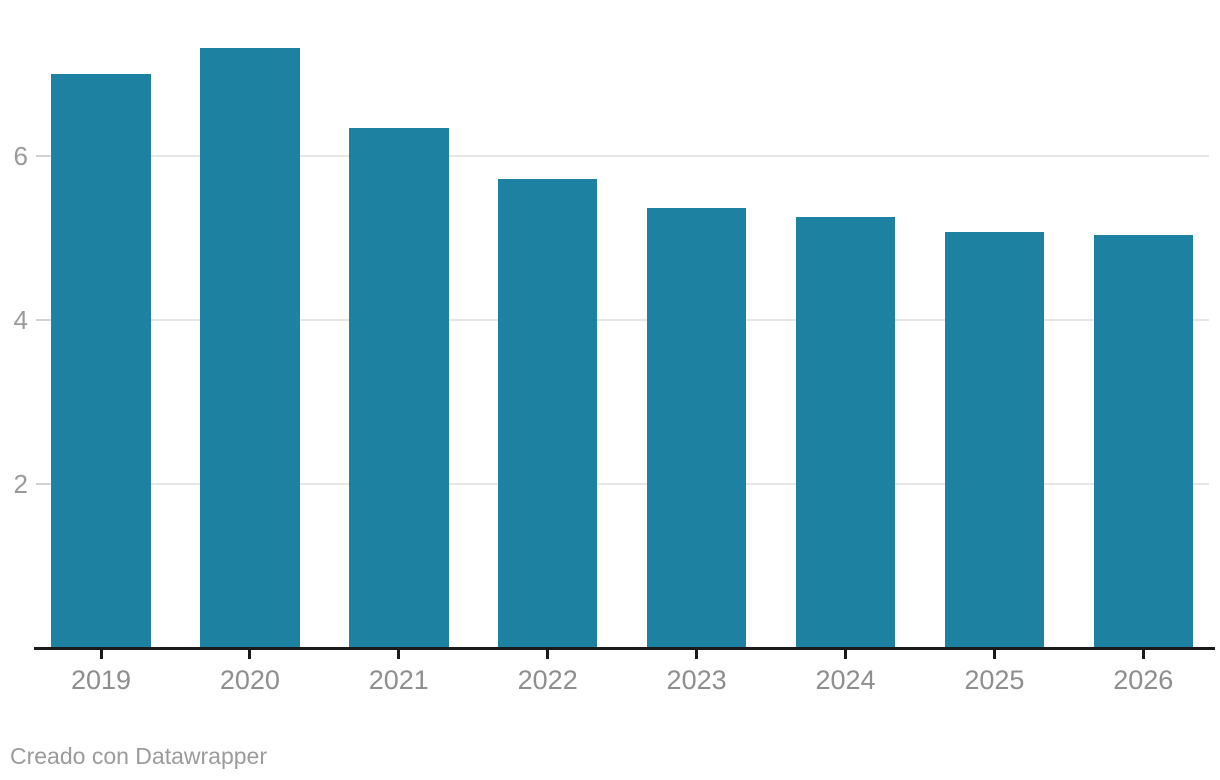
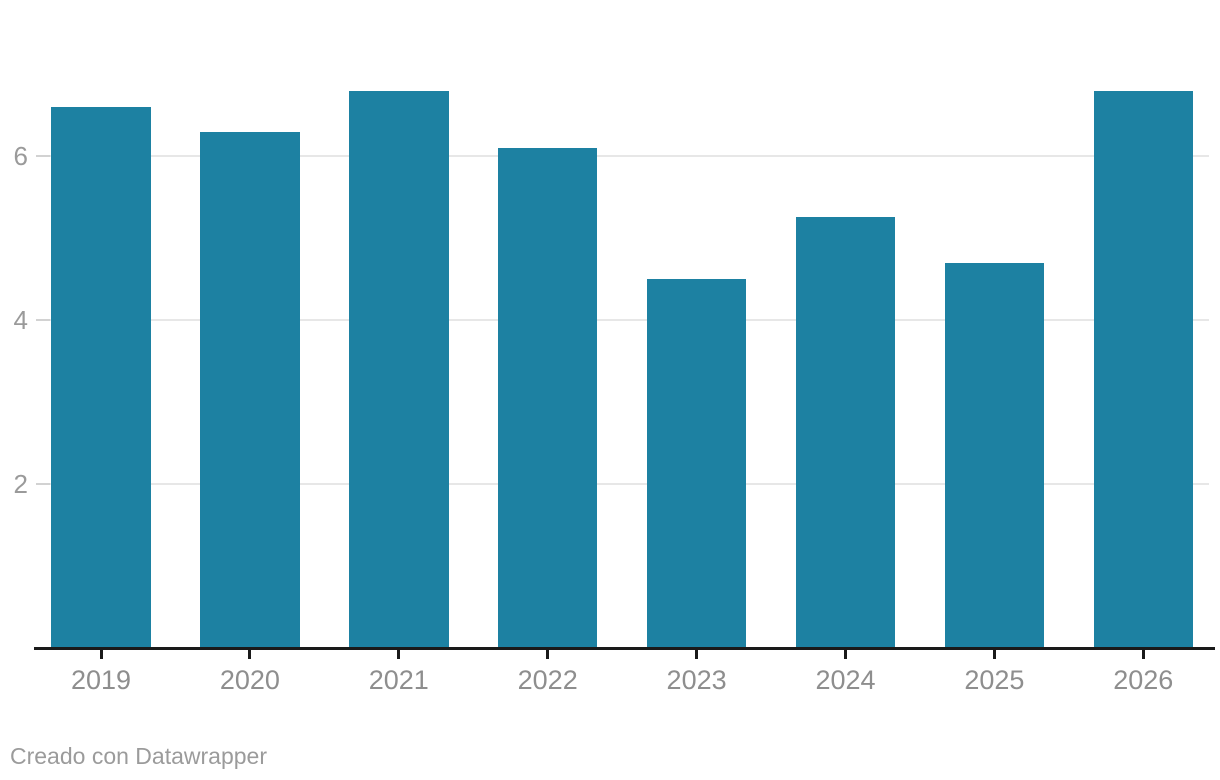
2019: 7.0 -> 6.6
2020: 7.3 -> 6.3
2021: 6.3 -> 6.8
2022: 5.7 -> 6.1
2023: 5.4 -> 4.5
2025: 5.1 -> 4.7
2026: 5.0 -> 6.8
